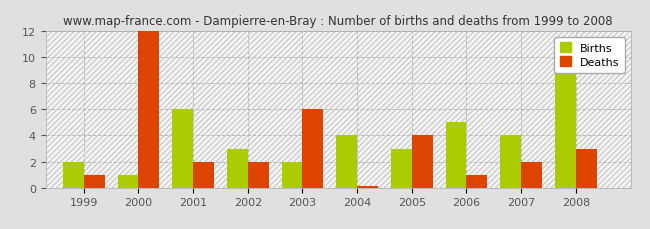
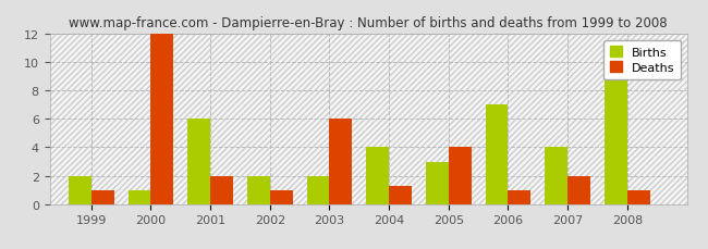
Births/2002: 3 -> 2
Deaths/2002: 2.0 -> 1.0
Deaths/2004: 0.1 -> 1.3
Births/2006: 5 -> 7
Deaths/2008: 3.0 -> 1.0
